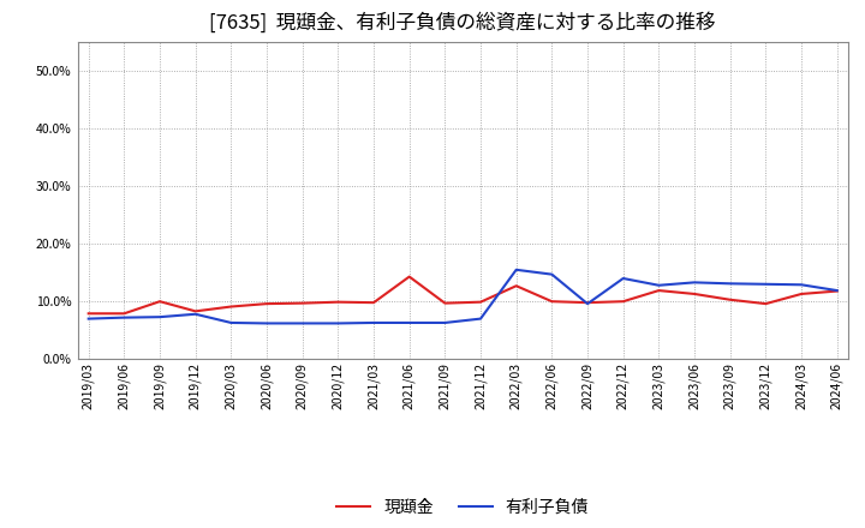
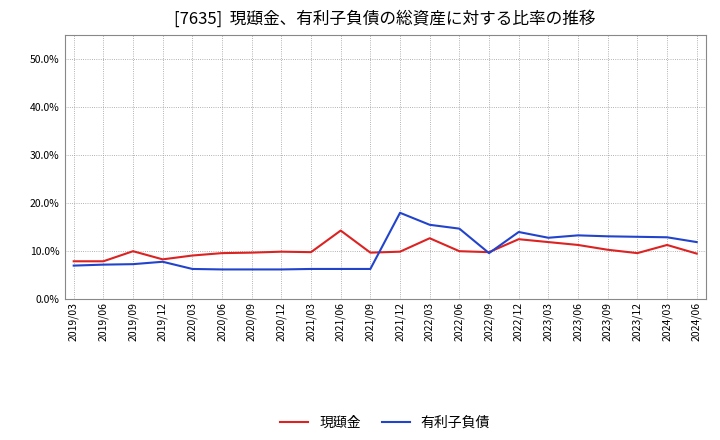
有利子負債/2021/12: 7.0% -> 18.0%
現頲金/2022/12: 10.0% -> 12.5%
現頲金/2024/06: 11.8% -> 9.5%
